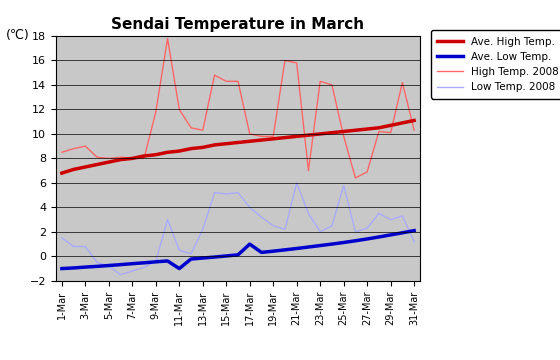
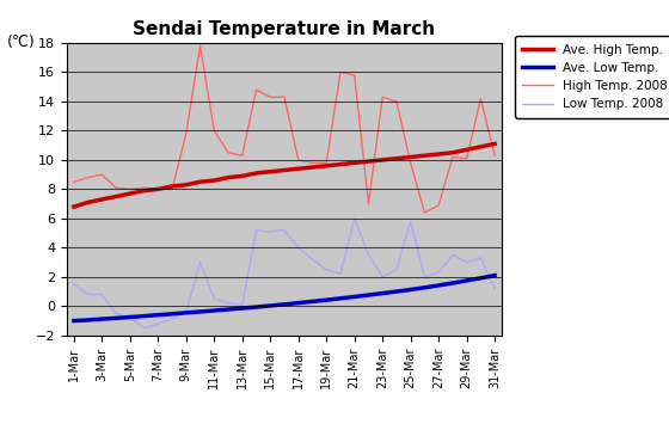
Ave. Low Temp./11-Mar: -1.0 -> -0.3
Low Temp. 2008/13-Mar: 2.2 -> 0.1
Ave. Low Temp./17-Mar: 1.0 -> 0.2
